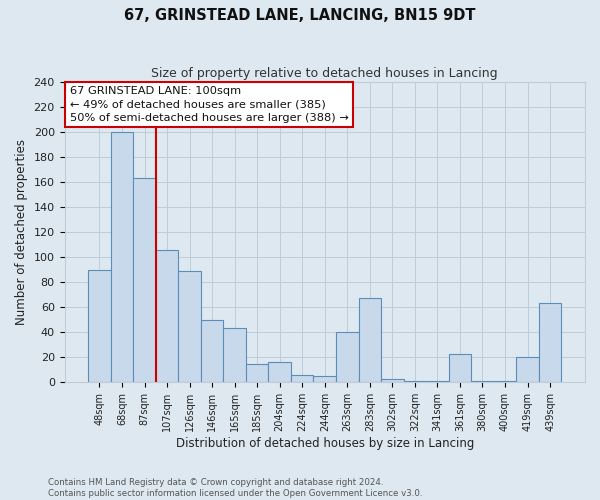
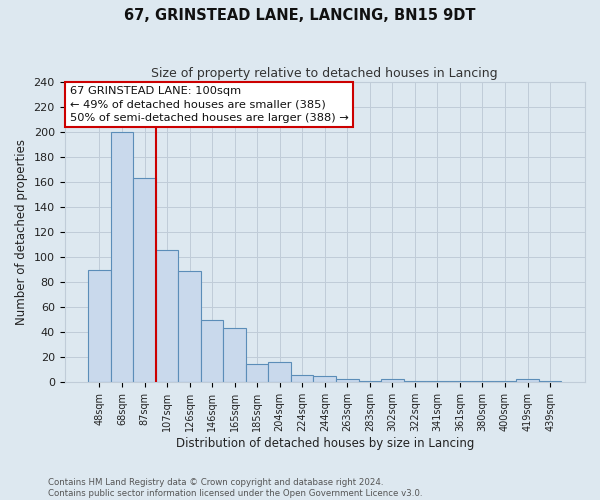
263sqm: 40 -> 3
283sqm: 67 -> 1
361sqm: 23 -> 1
419sqm: 20 -> 3
439sqm: 63 -> 1
